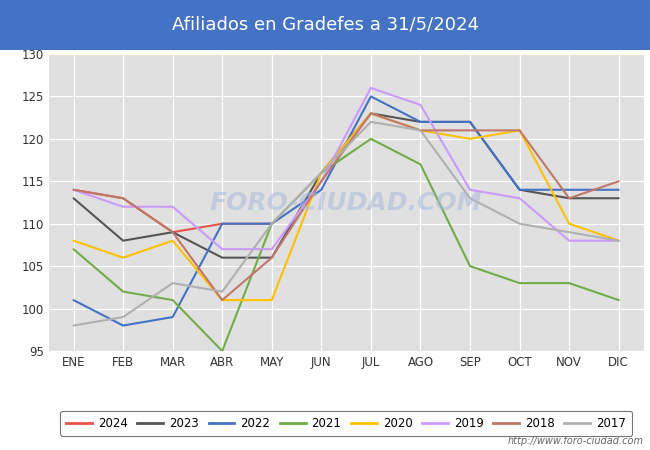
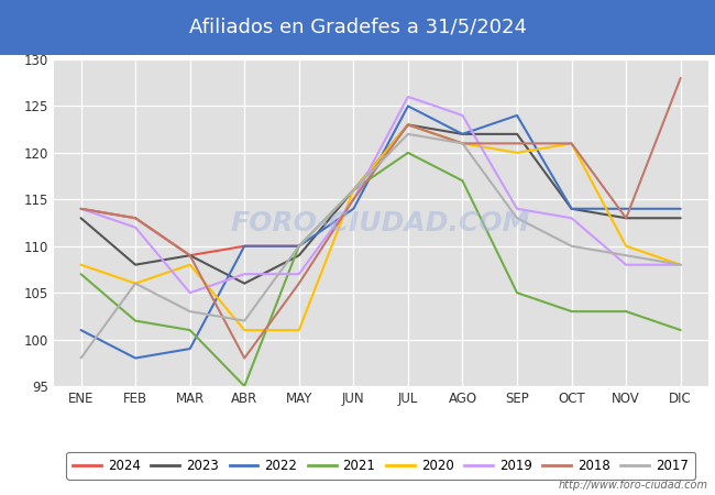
2017/FEB: 99 -> 106
2019/MAR: 112 -> 105
2018/ABR: 101 -> 98
2023/MAY: 106 -> 109
2022/SEP: 122 -> 124
2018/DIC: 115 -> 128
